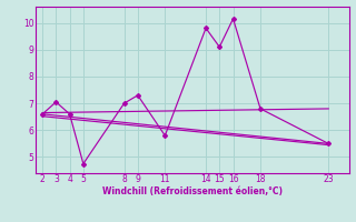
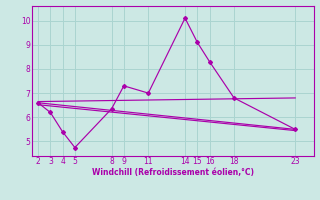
3: 7.05 -> 6.20
4: 6.60 -> 5.40
8: 7.00 -> 6.35
11: 5.80 -> 7.00
14: 9.80 -> 10.10
16: 10.15 -> 8.30
